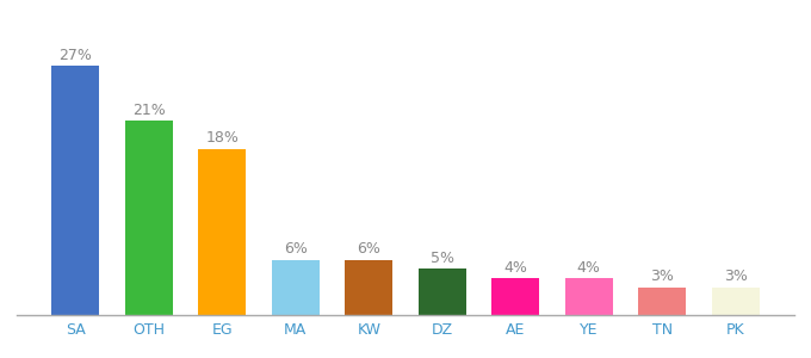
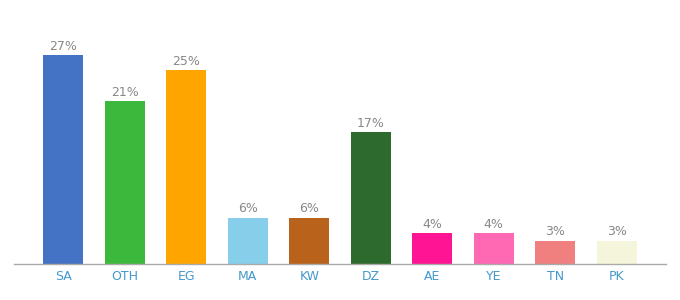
EG: 18% -> 25%
DZ: 5% -> 17%
